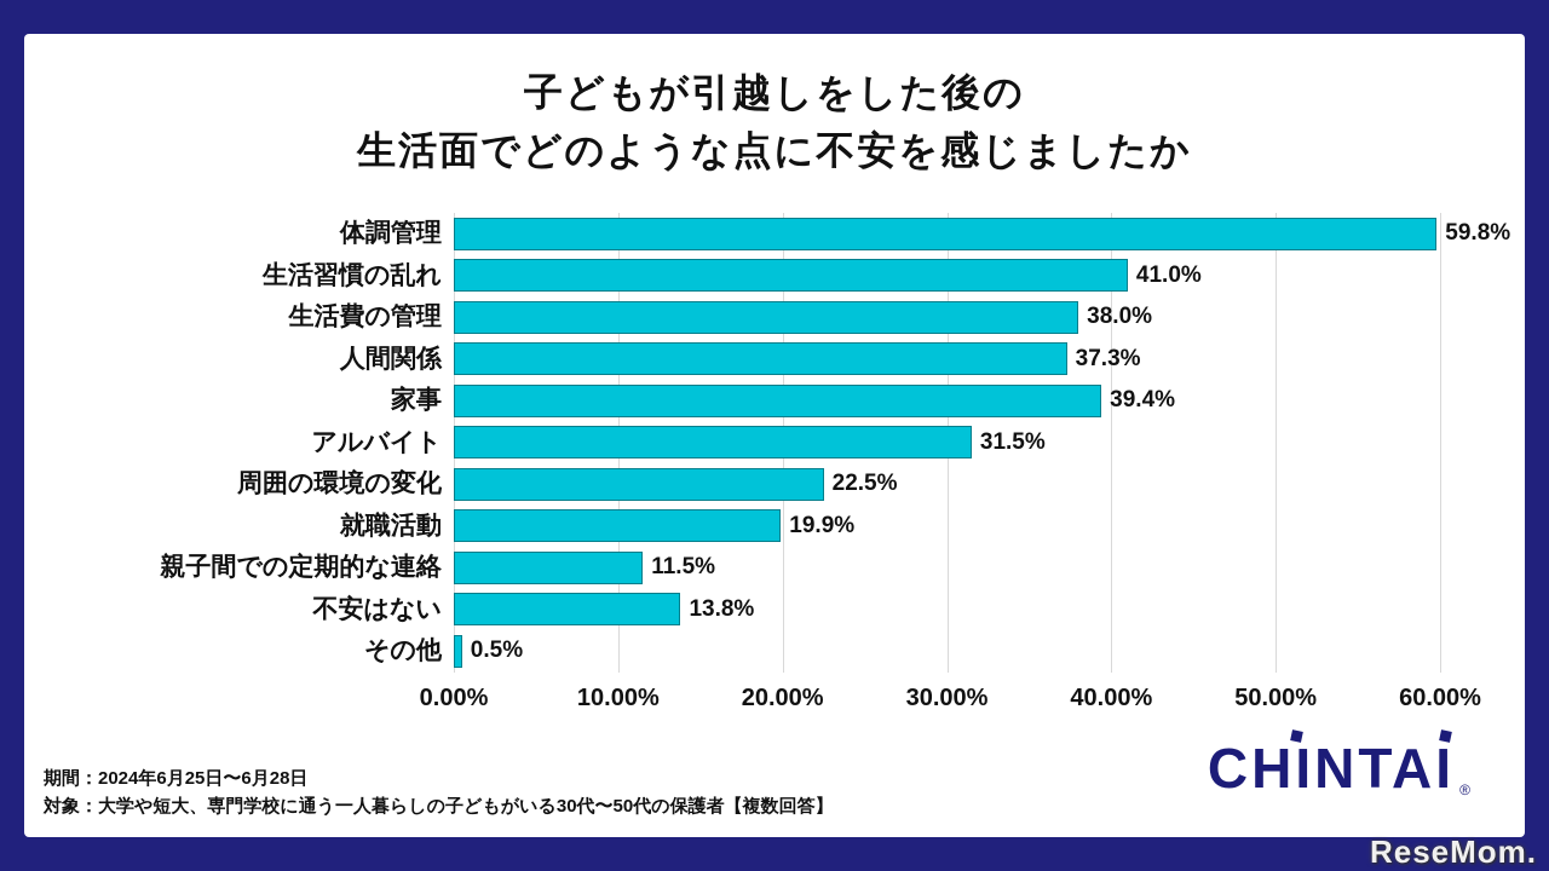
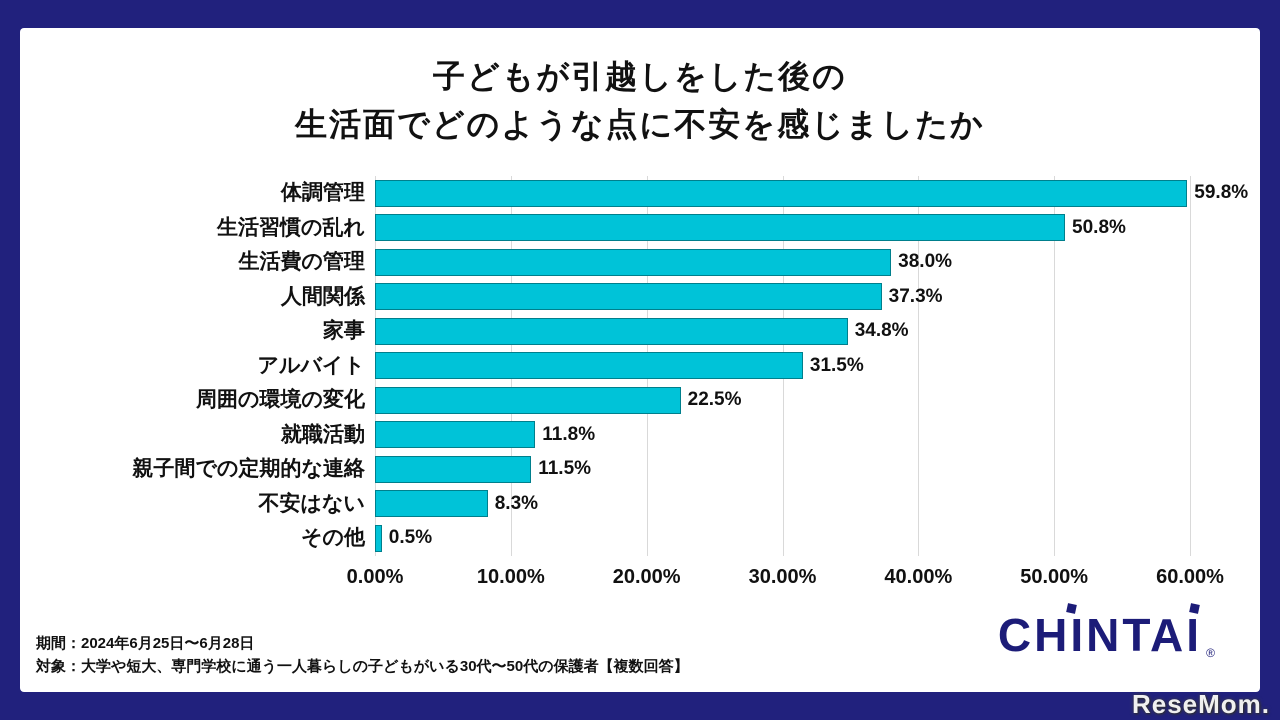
生活習慣の乱れ: 41.0% -> 50.8%
家事: 39.4% -> 34.8%
就職活動: 19.9% -> 11.8%
不安はない: 13.8% -> 8.3%
